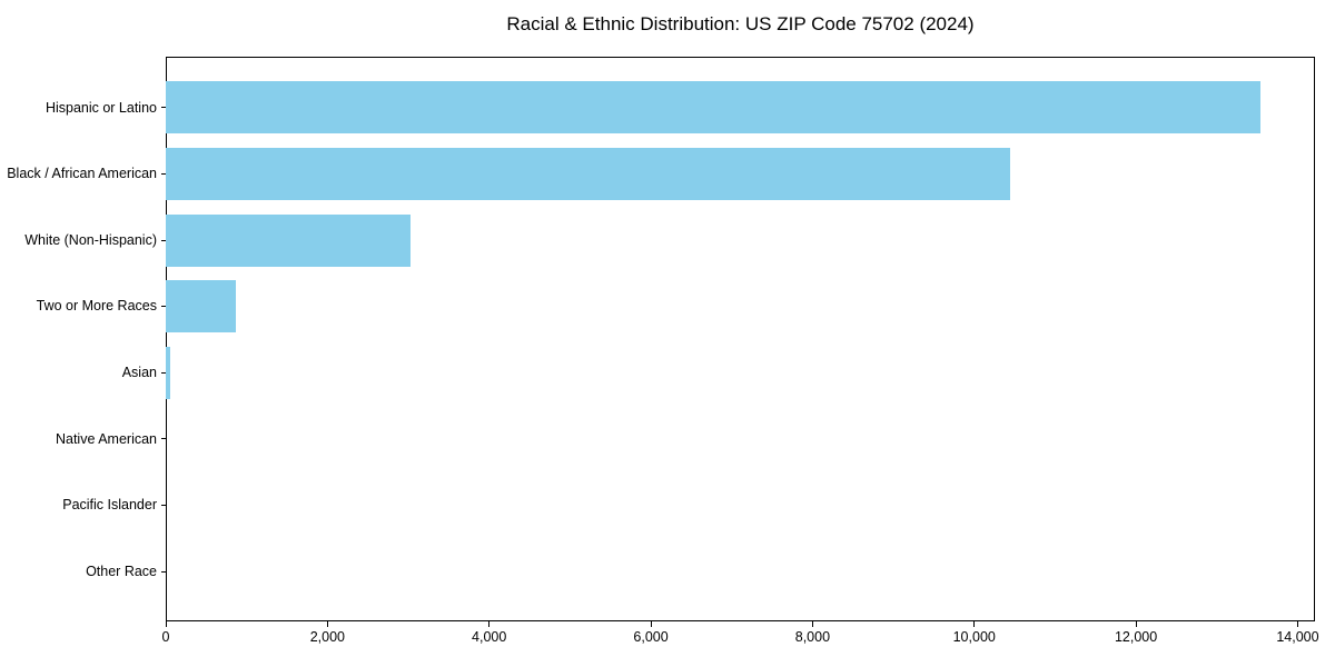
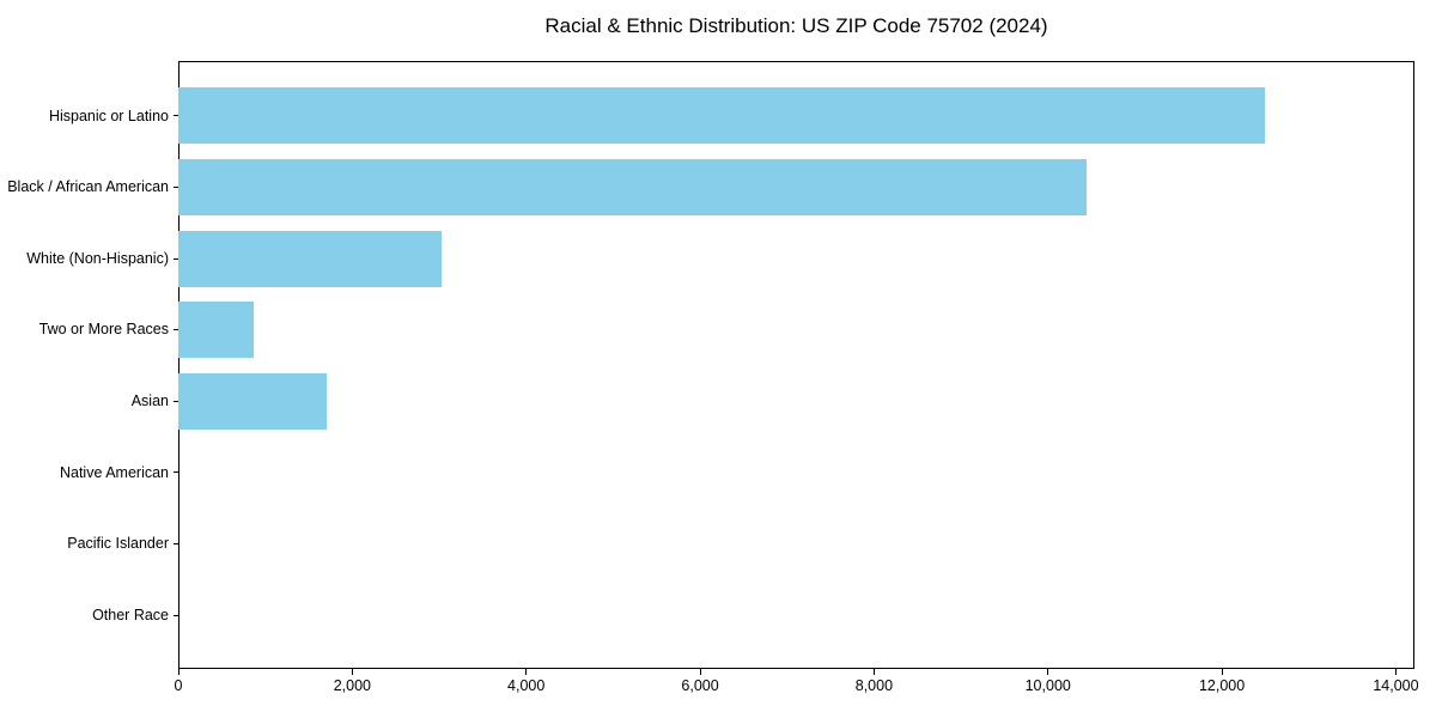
Hispanic or Latino: 13500 -> 12500
Asian: 100 -> 1700
